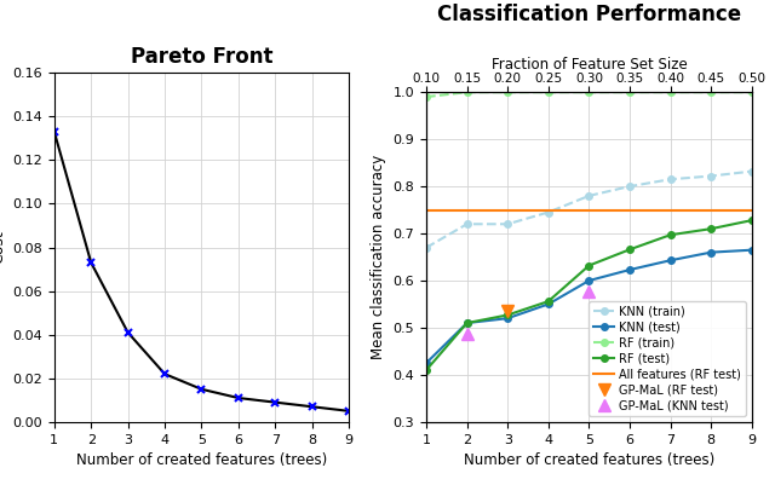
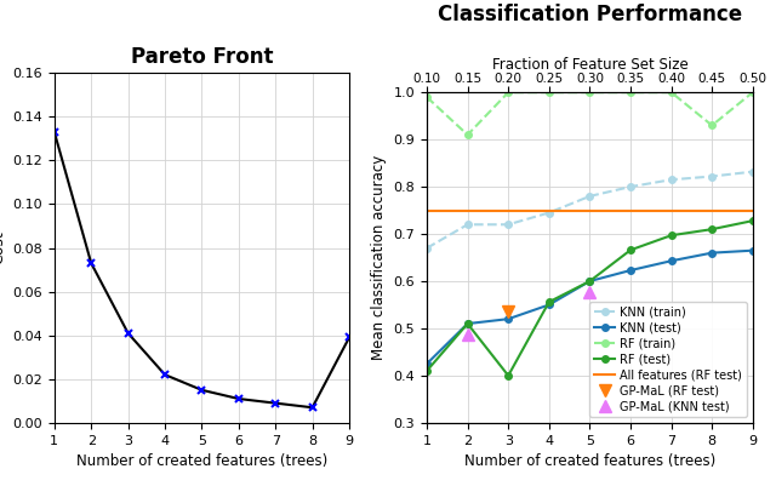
Pareto Front/9: 0.005 -> 0.039
Classification Performance/RF (train)/2: 1.00 -> 0.91
Classification Performance/RF (test)/3: 0.527 -> 0.400
Classification Performance/RF (test)/5: 0.632 -> 0.600
Classification Performance/RF (train)/8: 1.00 -> 0.93
